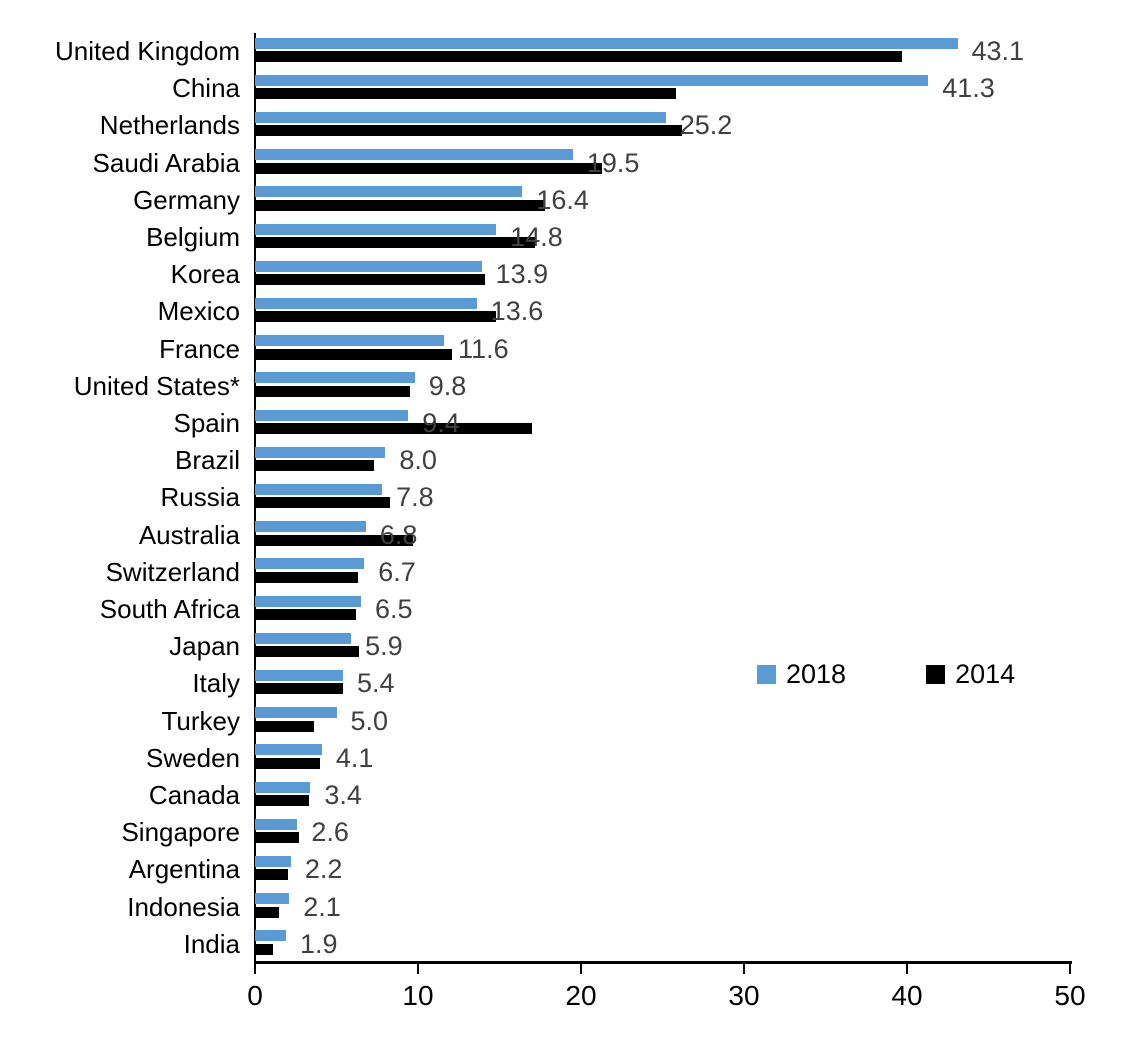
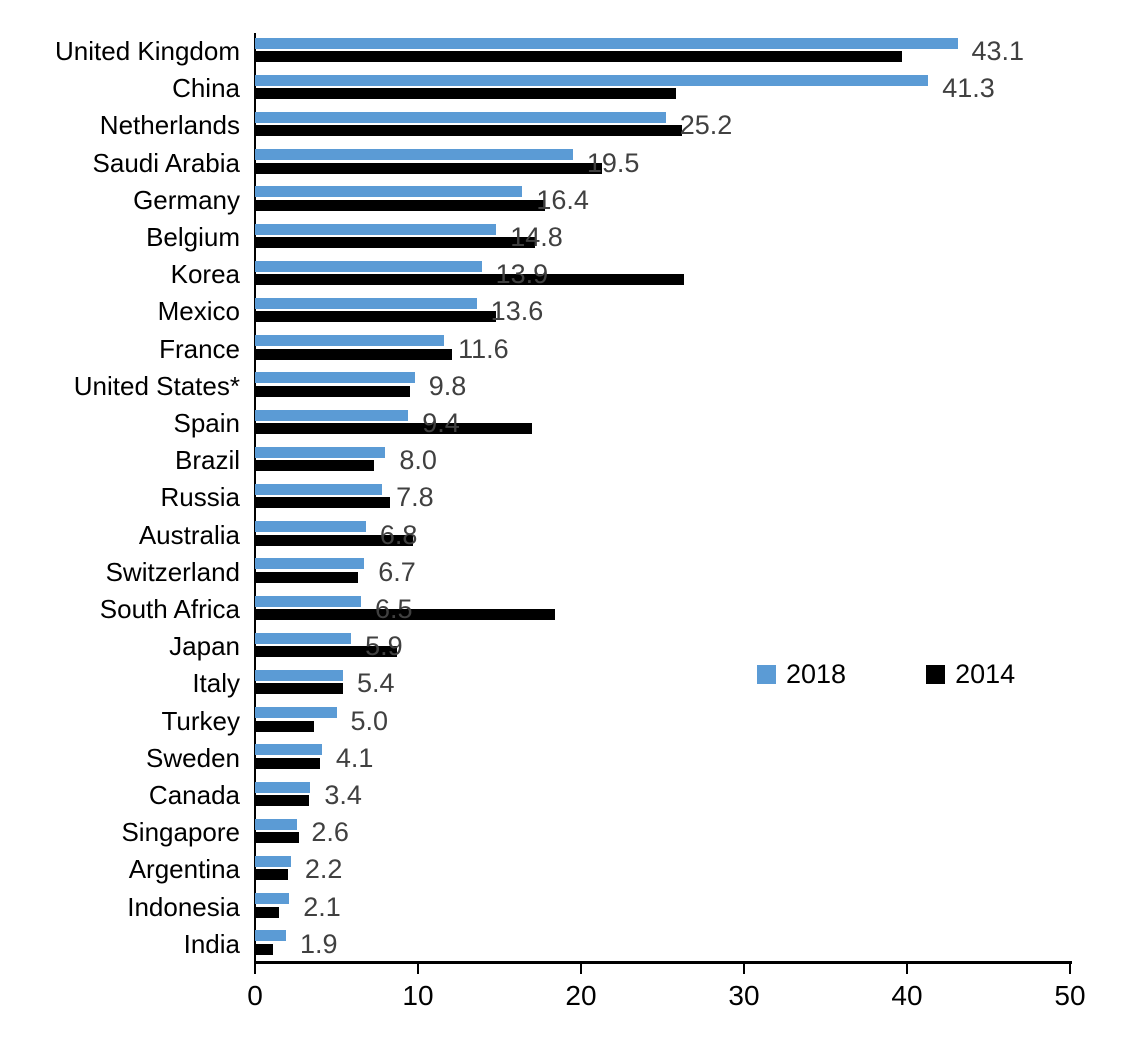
2014/Korea: 14.1 -> 26.3
2014/South Africa: 6.2 -> 18.4
2014/Japan: 6.4 -> 8.7
